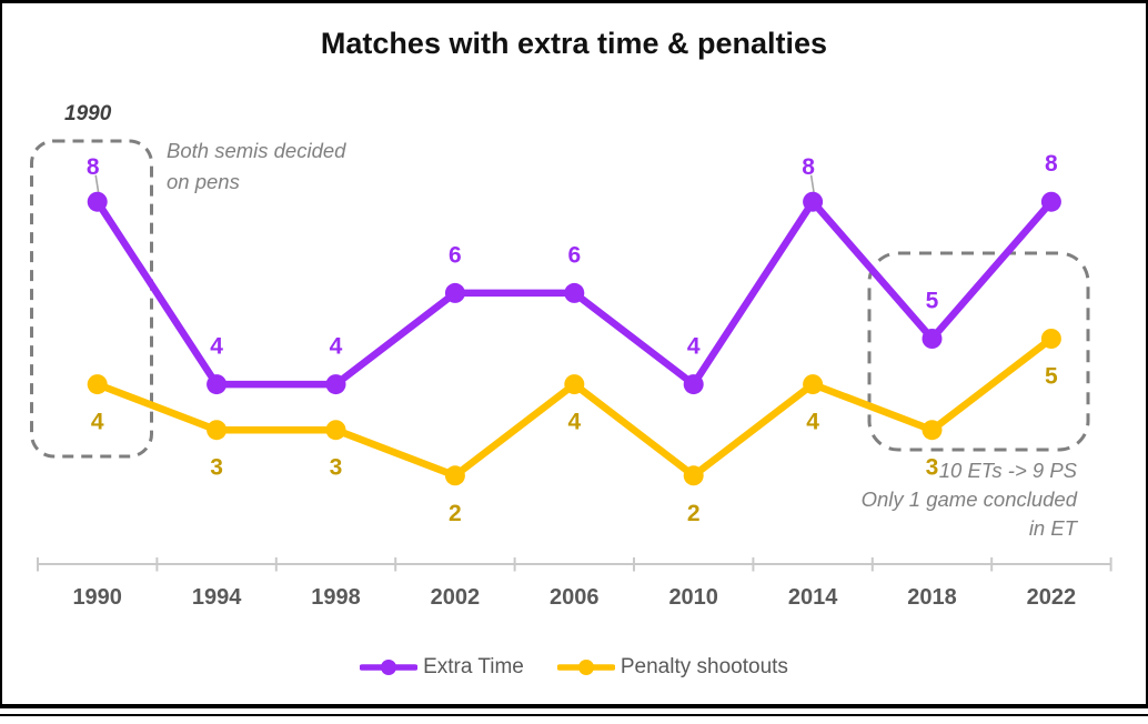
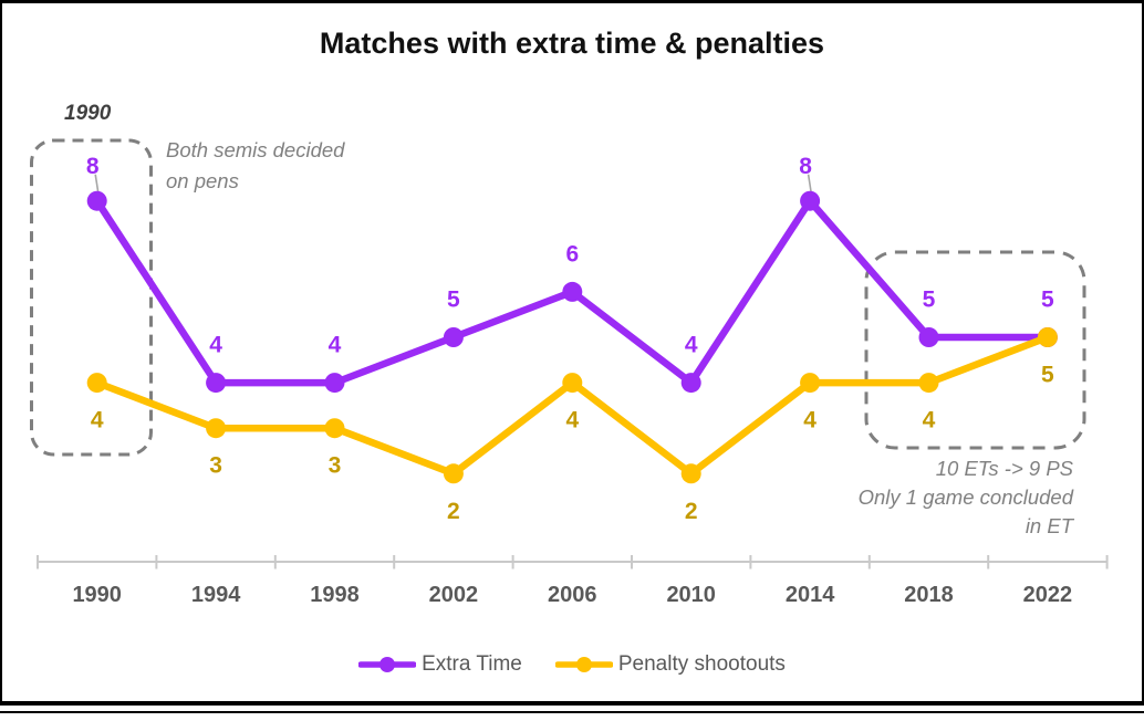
Extra Time/2002: 6 -> 5
Penalty shootouts/2018: 3 -> 4
Extra Time/2022: 8 -> 5
